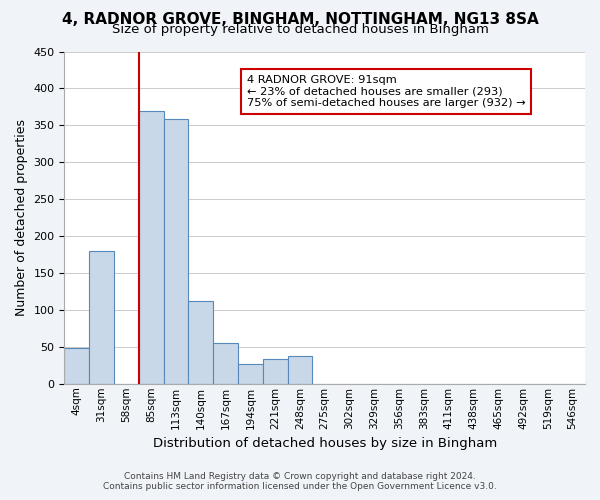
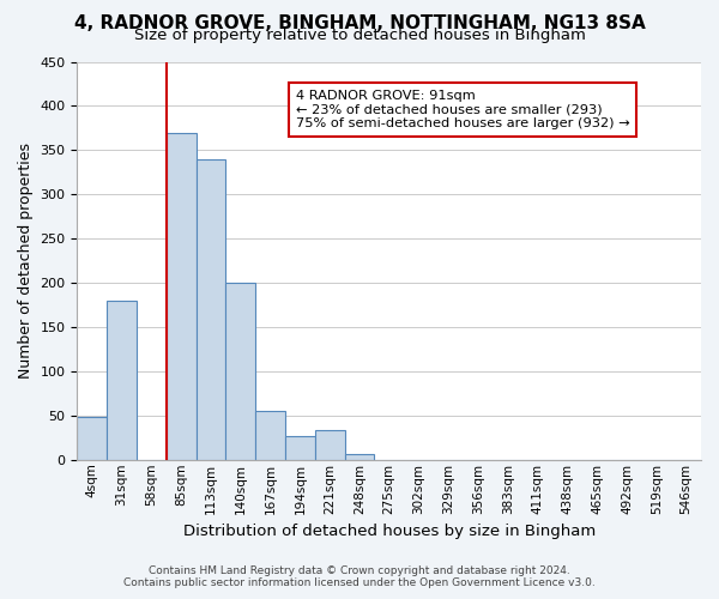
113sqm: 358 -> 340
140sqm: 112 -> 200
248sqm: 38 -> 6
